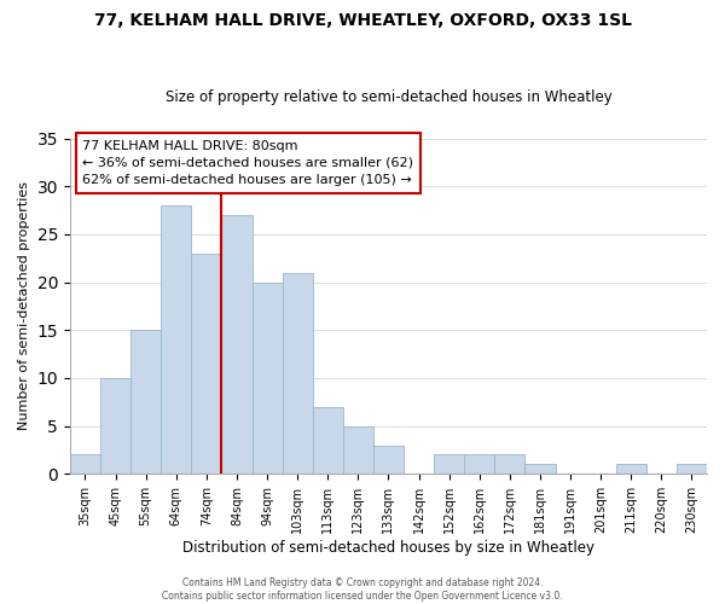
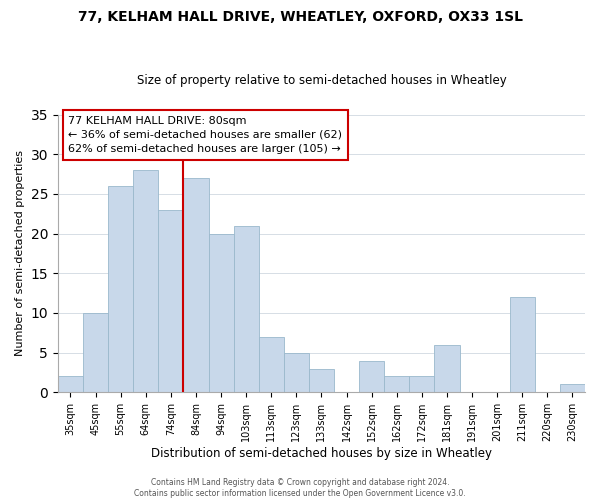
55sqm: 15 -> 26
152sqm: 2 -> 4
181sqm: 1 -> 6
211sqm: 1 -> 12
